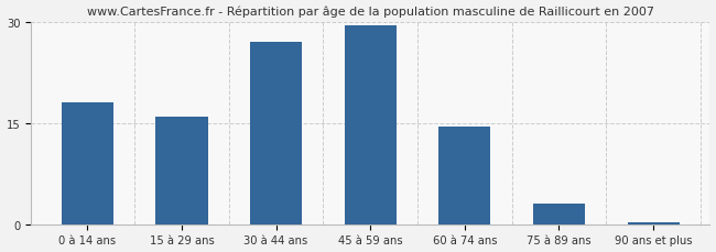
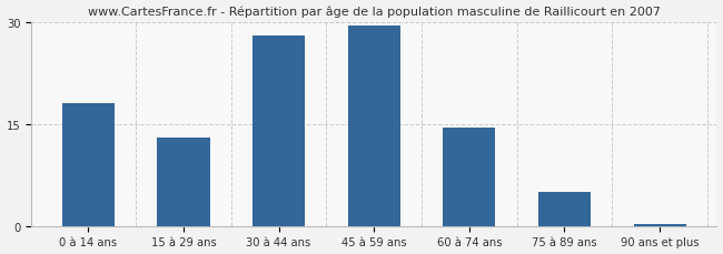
15 à 29 ans: 16.0 -> 13.0
30 à 44 ans: 27.0 -> 28.0
75 à 89 ans: 3.0 -> 5.0
